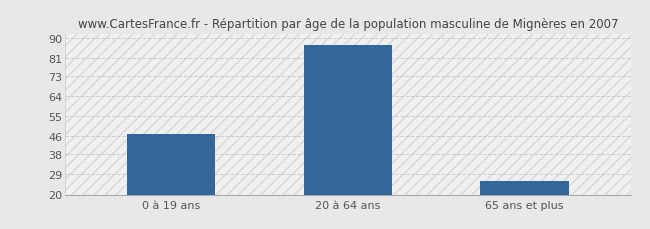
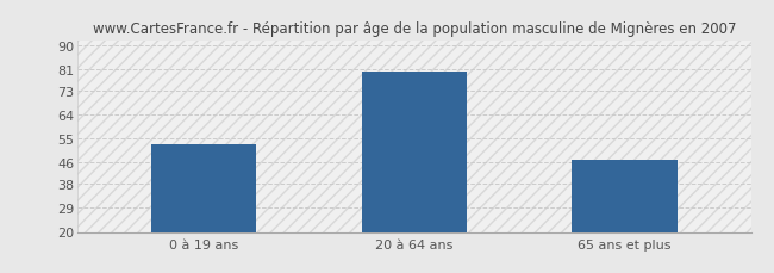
0 à 19 ans: 47 -> 53
20 à 64 ans: 87 -> 80
65 ans et plus: 26 -> 47
